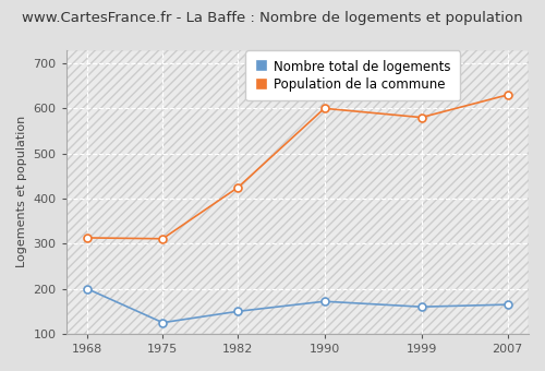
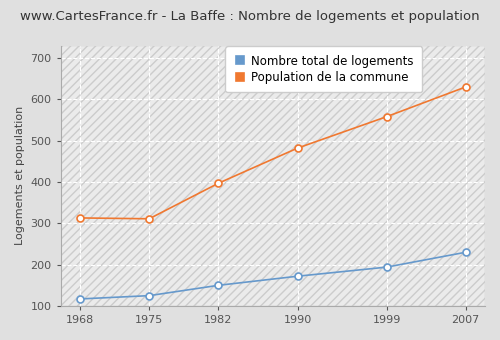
Nombre total de logements/1968: 200 -> 117
Population de la commune/1982: 425 -> 397
Population de la commune/1990: 600 -> 482
Nombre total de logements/1999: 160 -> 194
Population de la commune/1999: 580 -> 558
Nombre total de logements/2007: 165 -> 230
